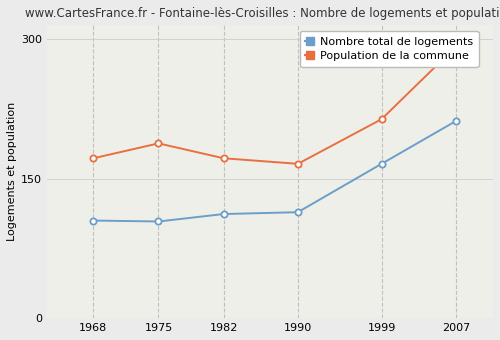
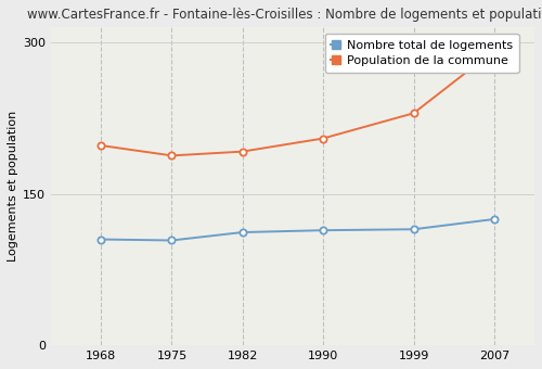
Population de la commune/1968: 172 -> 198
Population de la commune/1982: 172 -> 192
Population de la commune/1990: 166 -> 205
Nombre total de logements/1999: 166 -> 115
Population de la commune/1999: 214 -> 230
Nombre total de logements/2007: 212 -> 125
